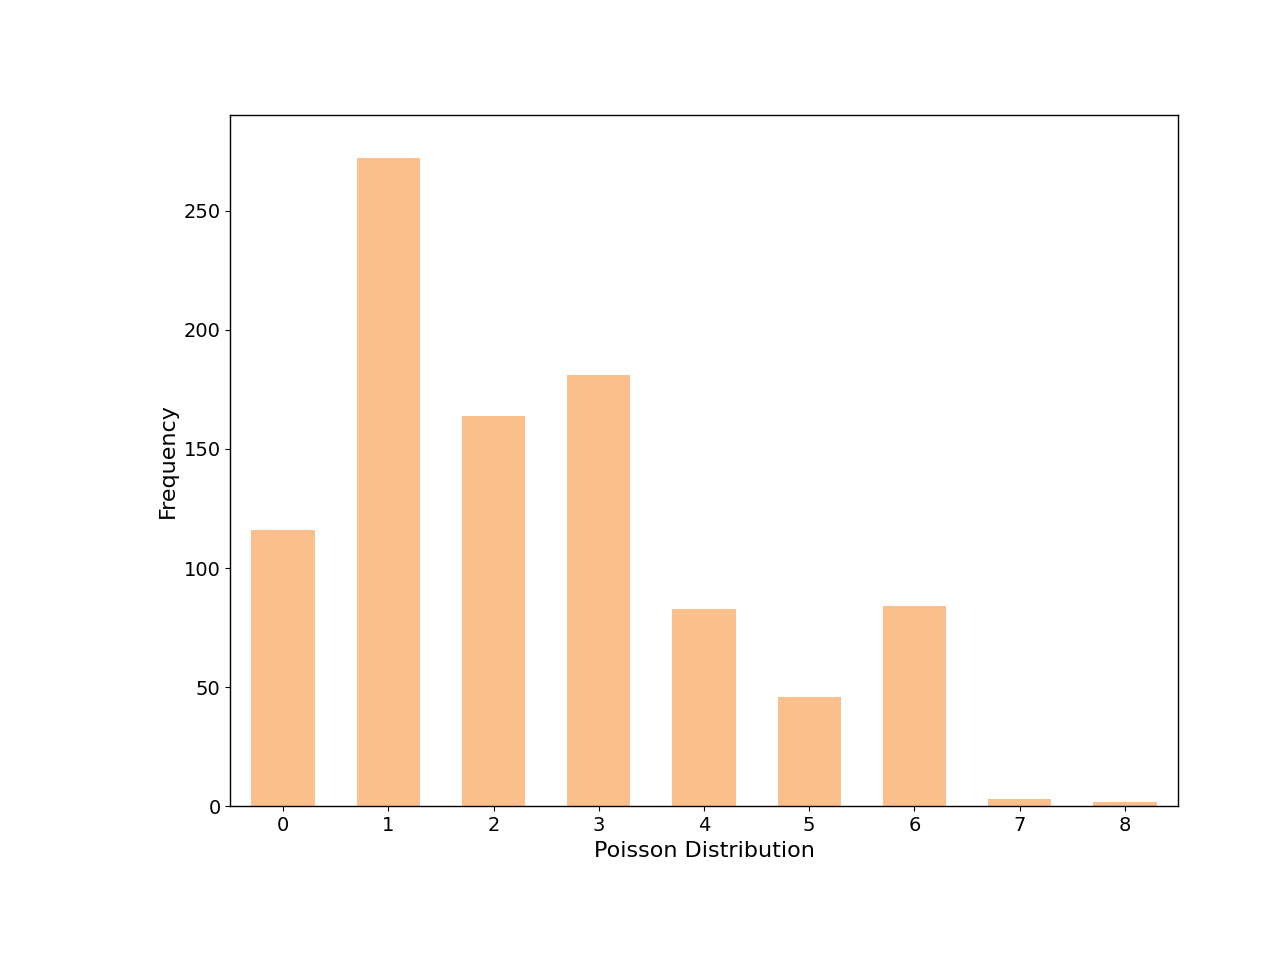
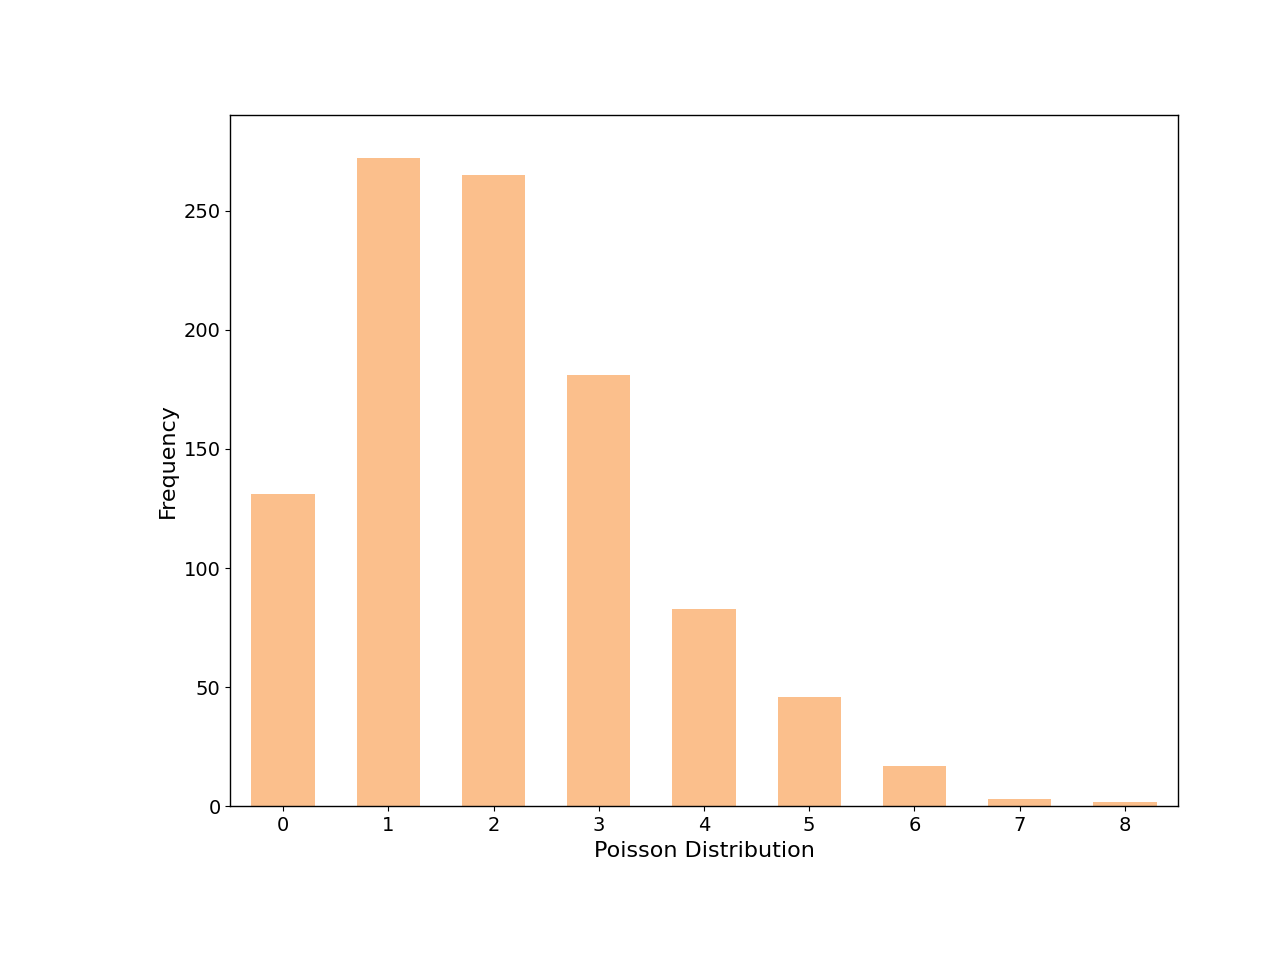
0: 116 -> 131
2: 164 -> 265
6: 84 -> 17
